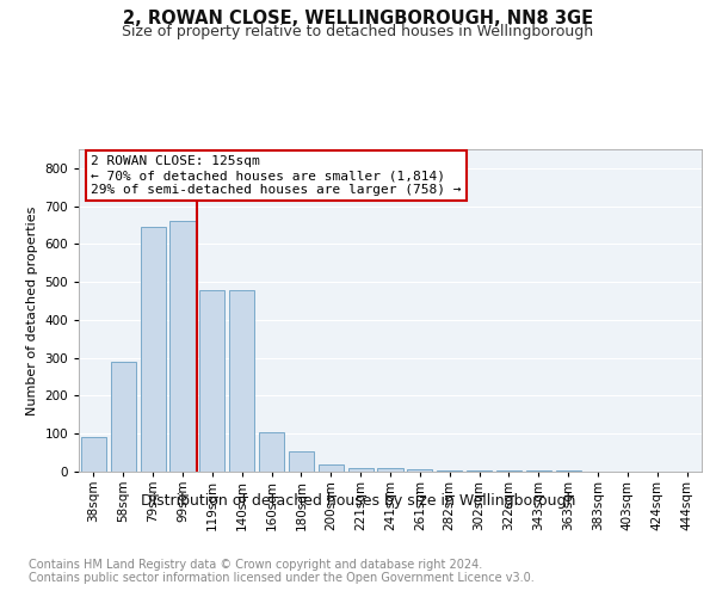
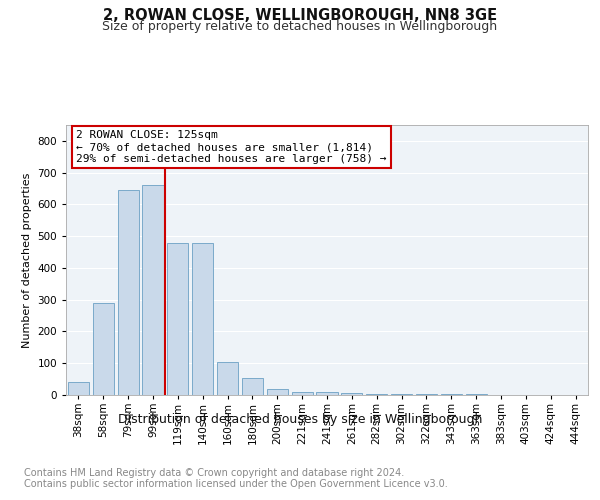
38sqm: 90 -> 42
